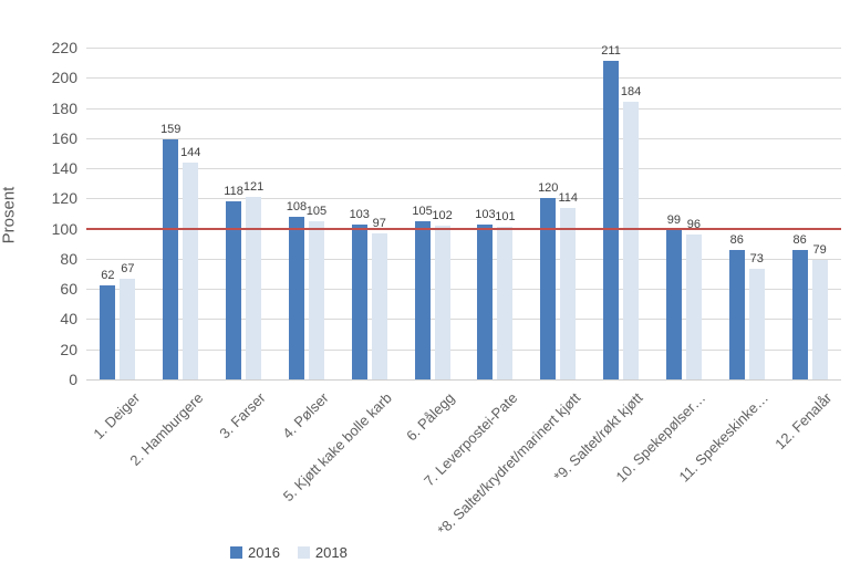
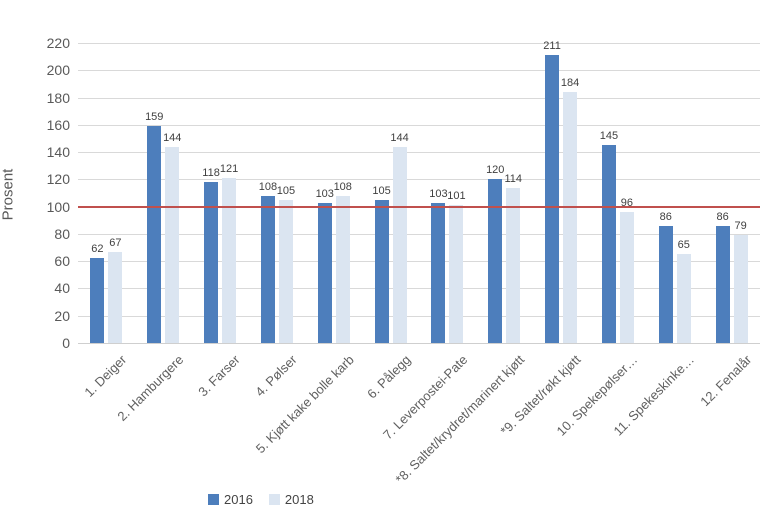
2018/5. Kjøtt kake bolle karb: 97 -> 108
2018/6. Pålegg: 102 -> 144
2016/10. Spekepølser…: 99 -> 145
2018/11. Spekeskinke…: 73 -> 65
